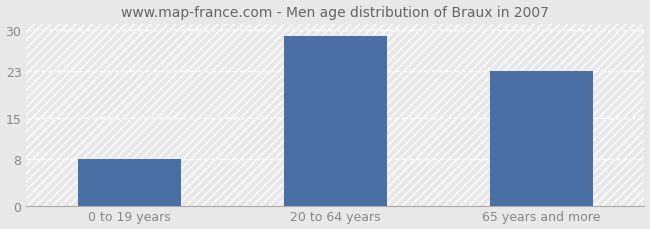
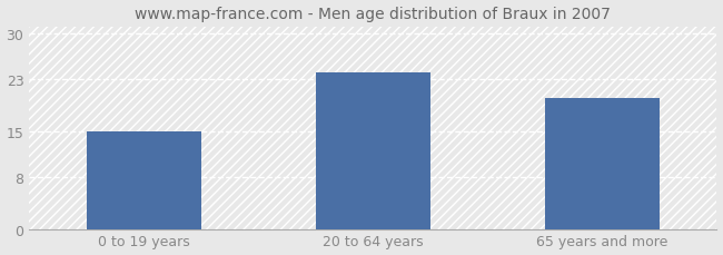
0 to 19 years: 8 -> 15
20 to 64 years: 29 -> 24
65 years and more: 23 -> 20
